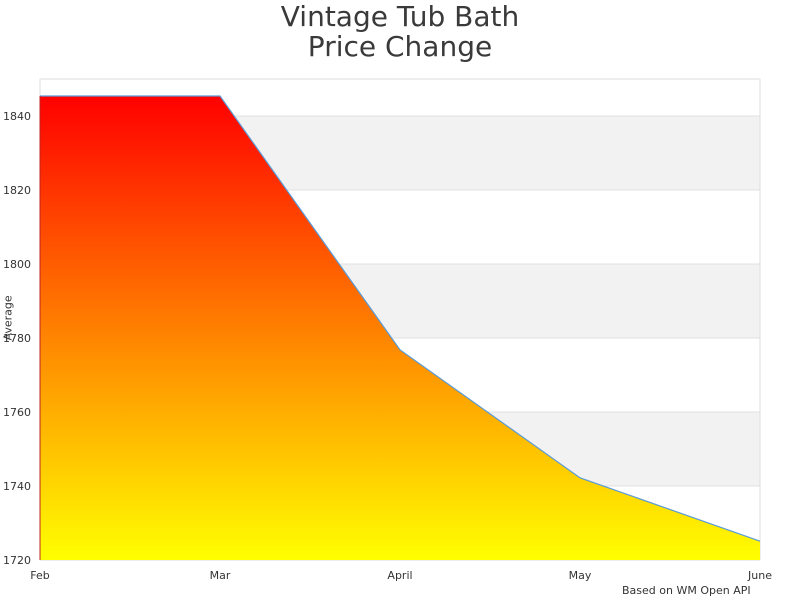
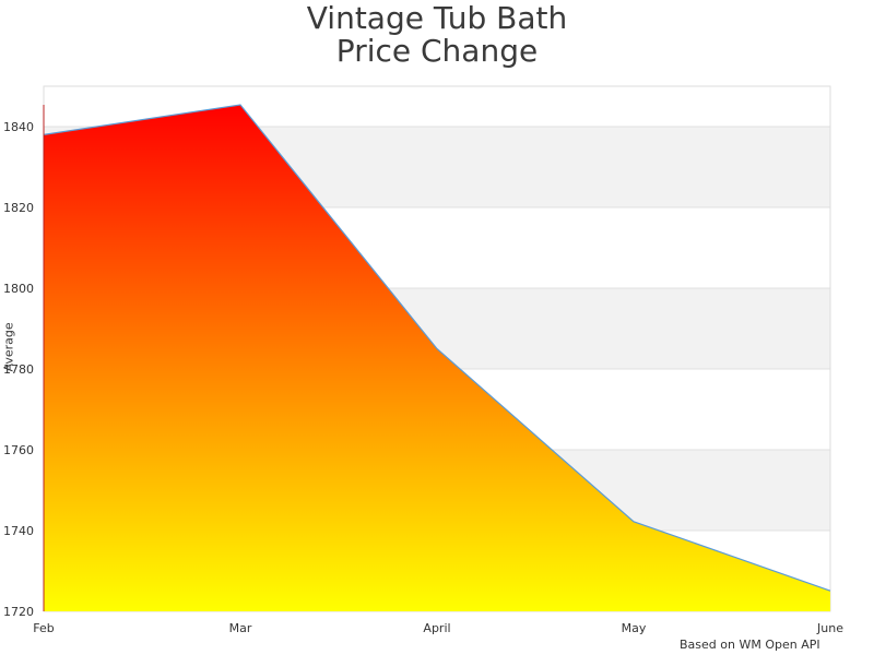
Feb: 1845 -> 1838
April: 1777 -> 1785
